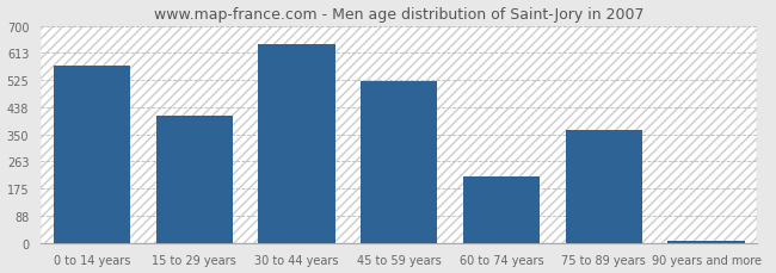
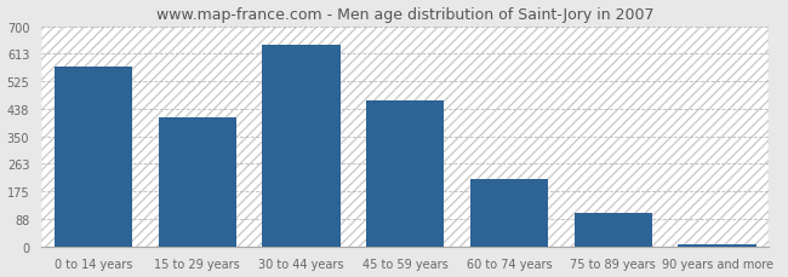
45 to 59 years: 520 -> 465
75 to 89 years: 365 -> 105
